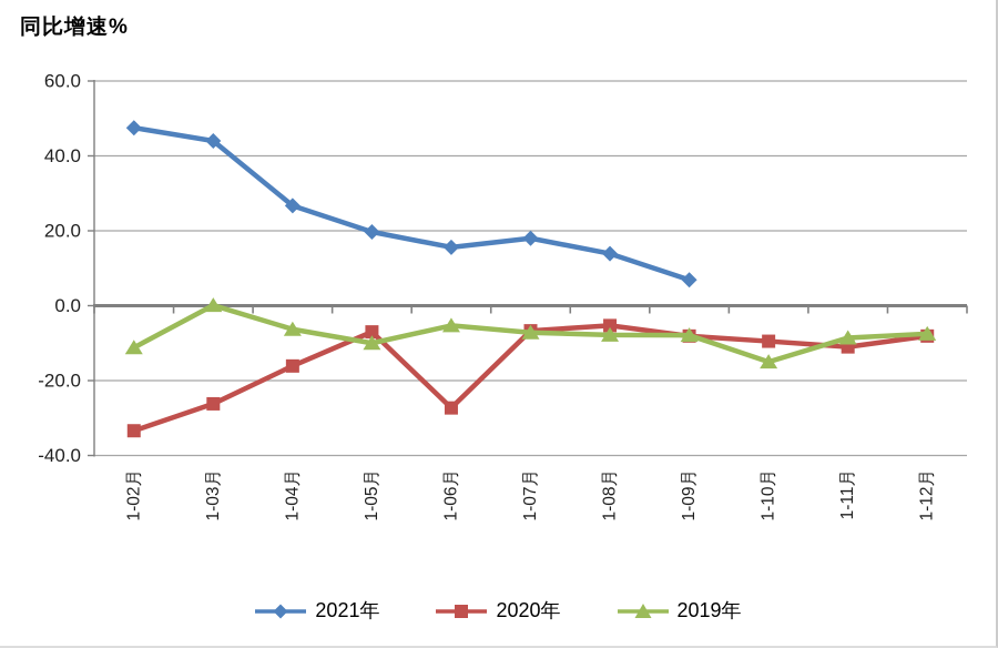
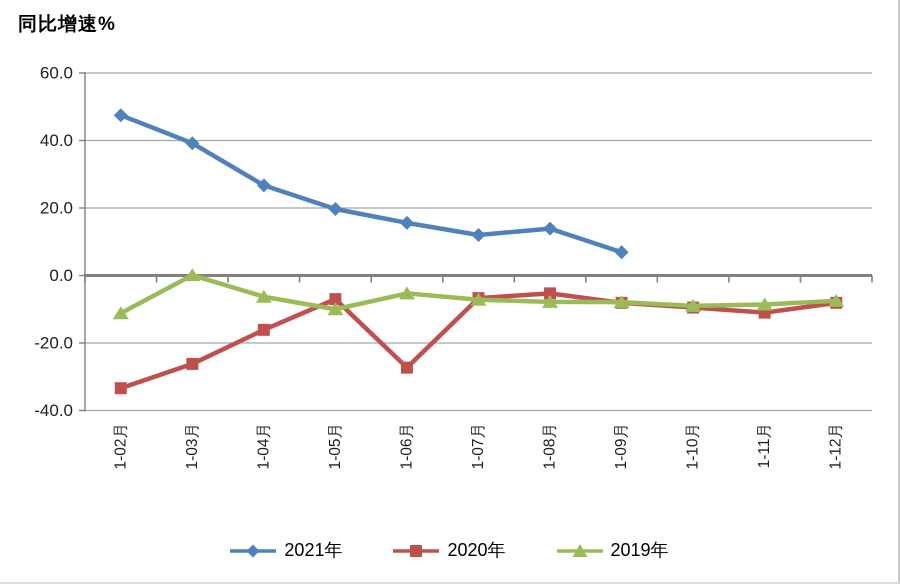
2021年/1-03月: 44 -> 39
2021年/1-07月: 18 -> 12
2019年/1-10月: -15 -> -9
